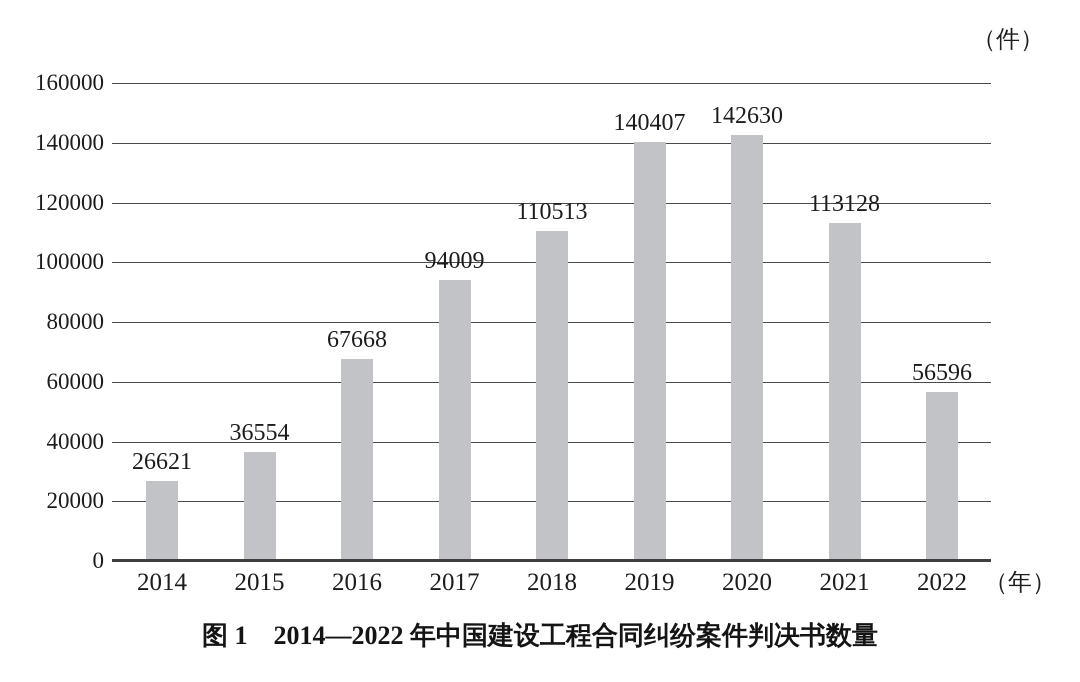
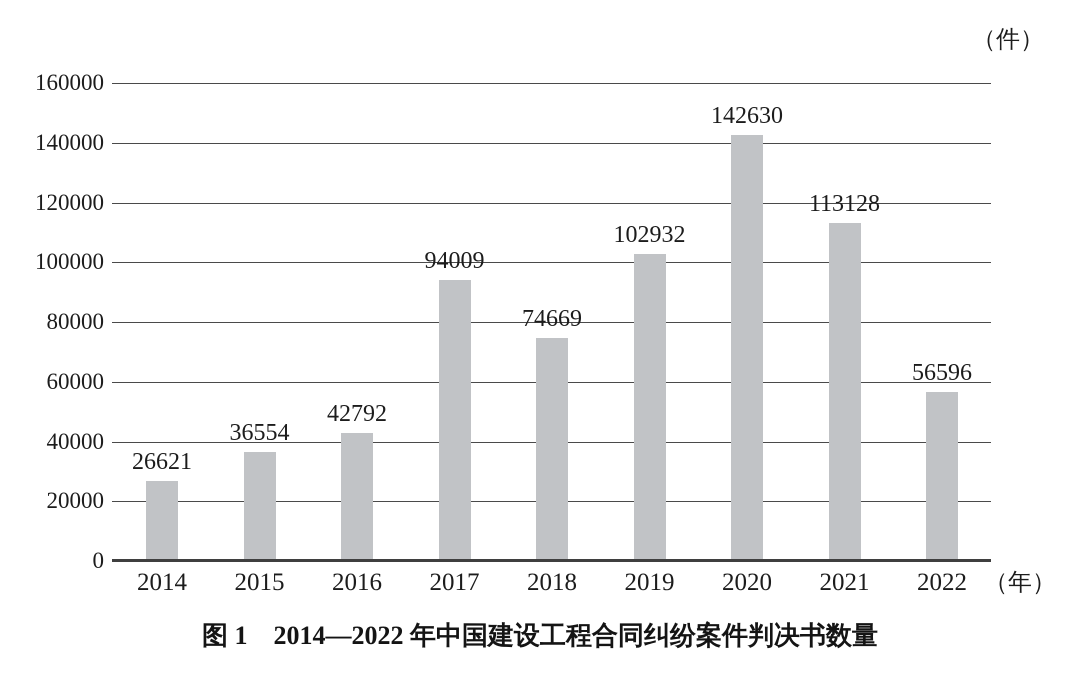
2016: 67668 -> 42792
2018: 110513 -> 74669
2019: 140407 -> 102932
